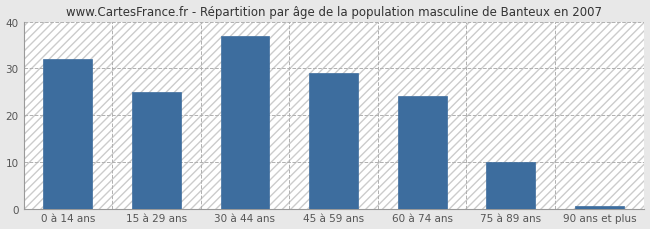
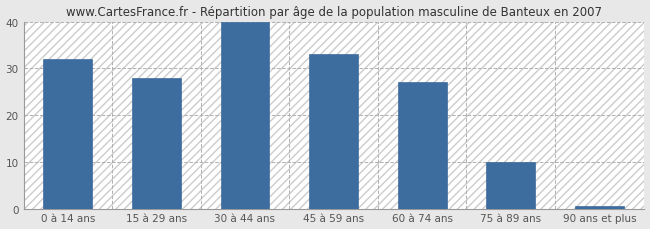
15 à 29 ans: 25.0 -> 28.0
30 à 44 ans: 37.0 -> 40.0
45 à 59 ans: 29.0 -> 33.0
60 à 74 ans: 24.0 -> 27.0
